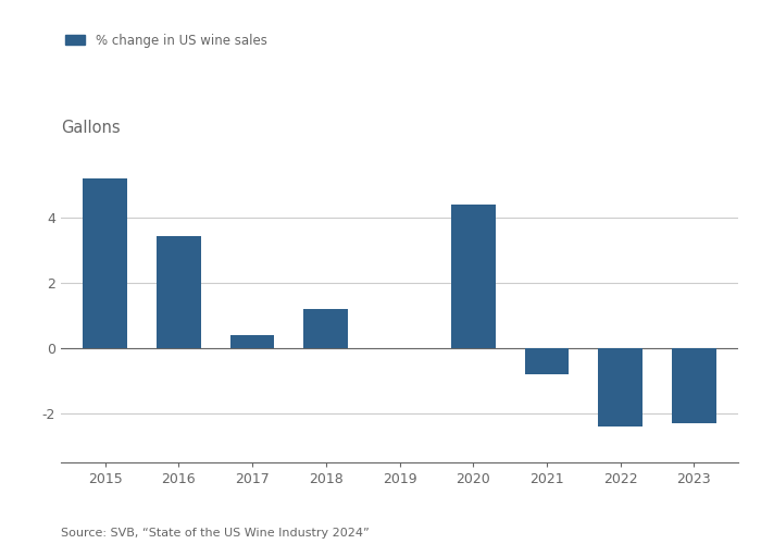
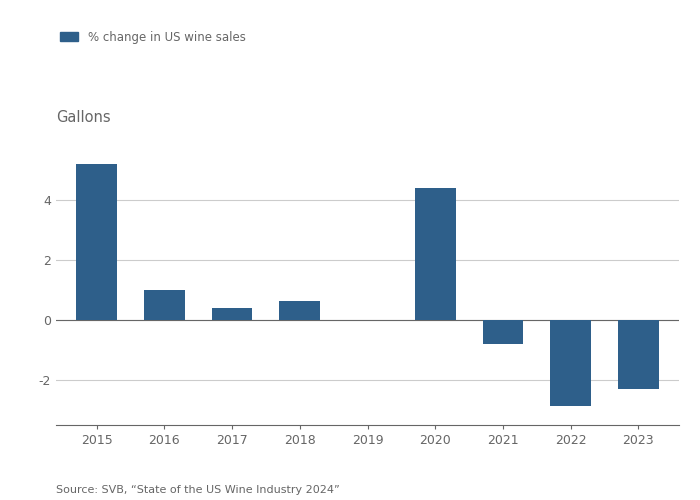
2016: 3.45 -> 1.00
2018: 1.20 -> 0.65
2022: -2.40 -> -2.85
